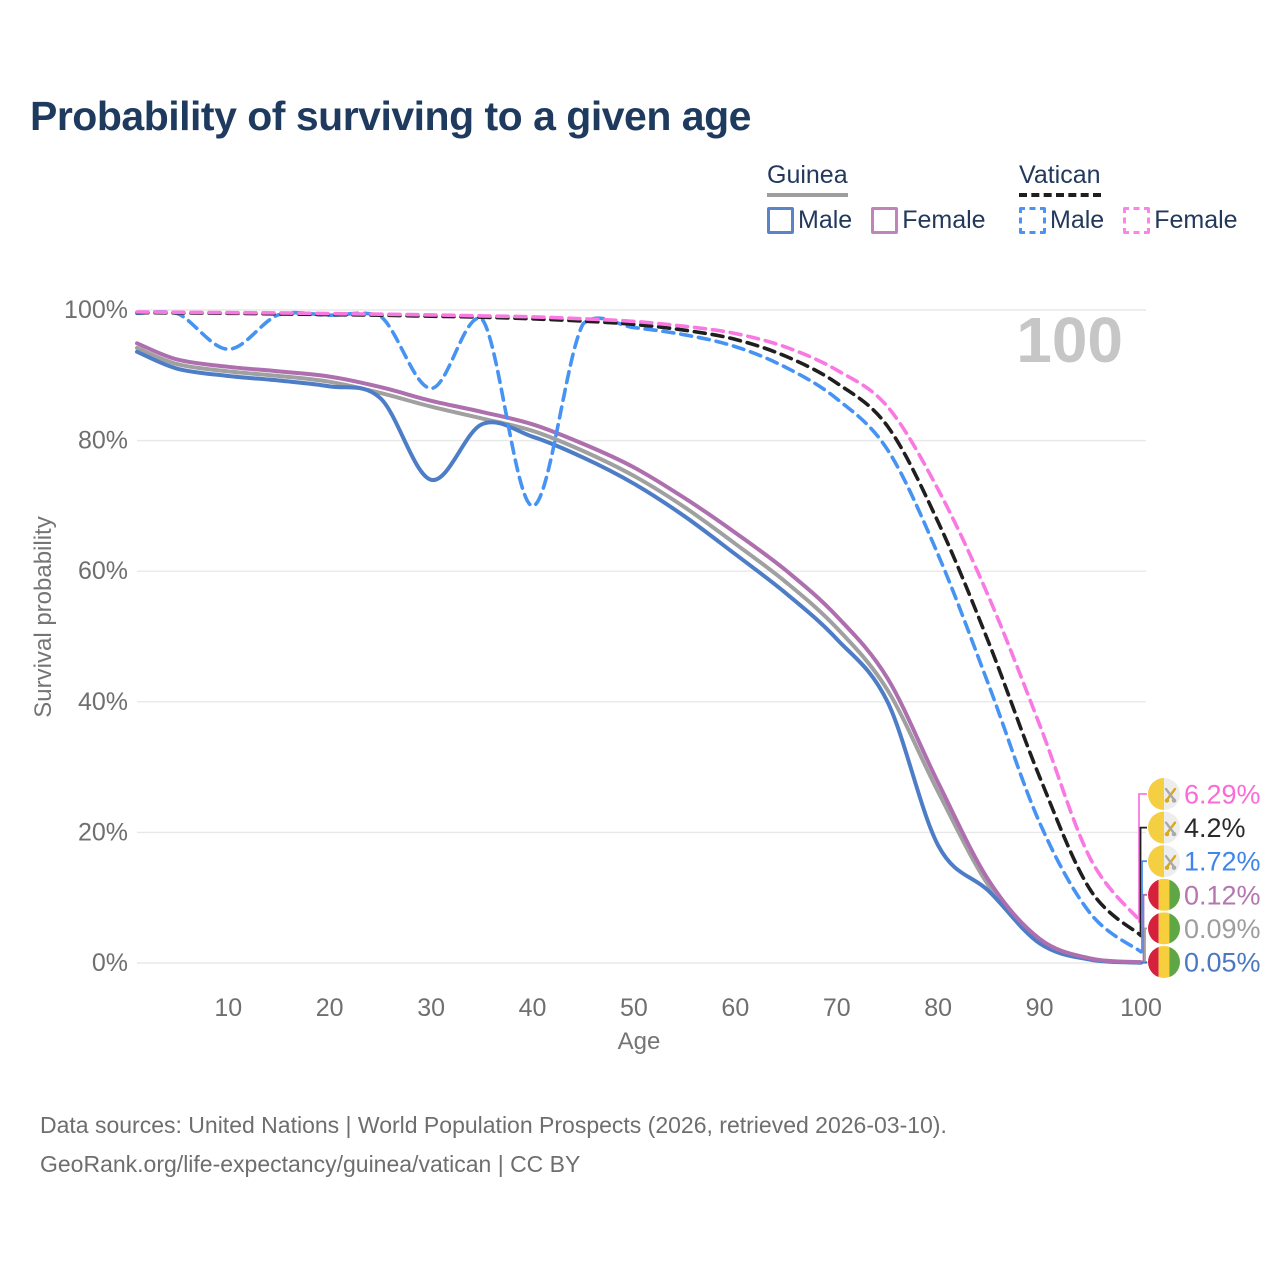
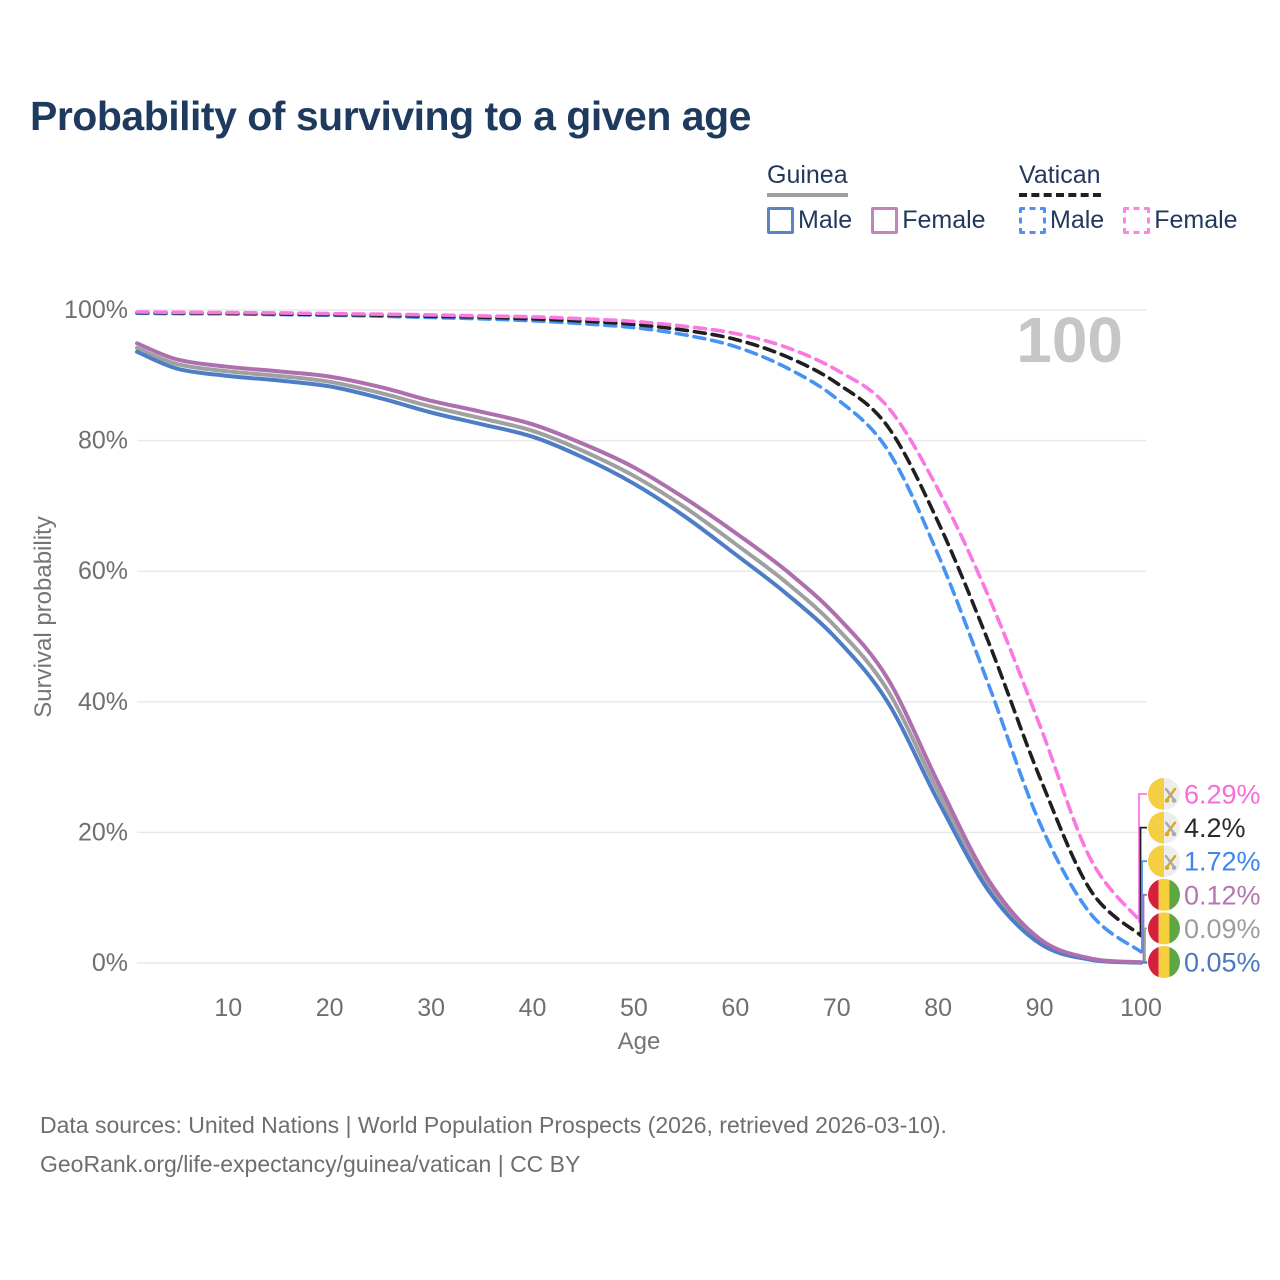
Vatican Male/10: 94% -> 99%
Guinea Male/30: 74% -> 84%
Vatican Male/30: 88% -> 99%
Vatican Male/40: 70% -> 98%
Guinea Male/80: 18% -> 25%
